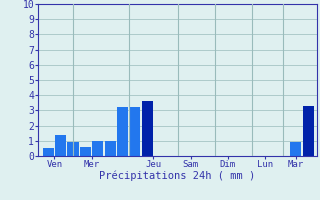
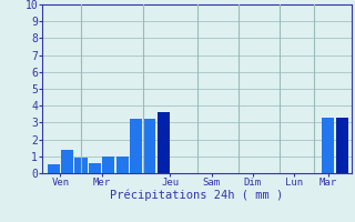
Mar: 0.9 -> 3.3
